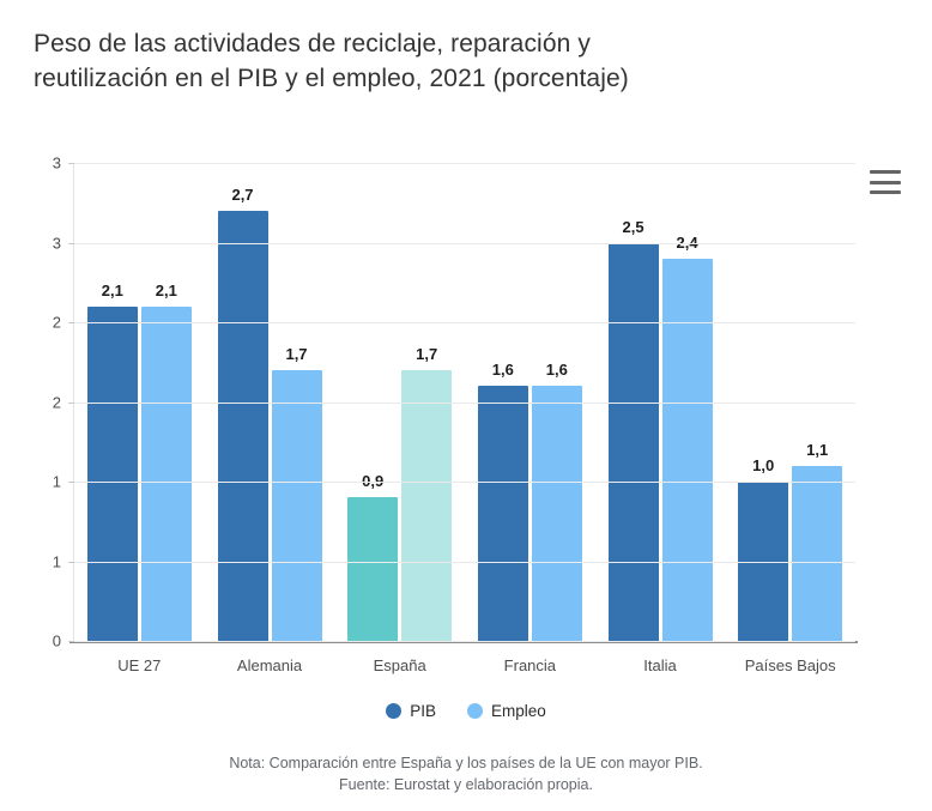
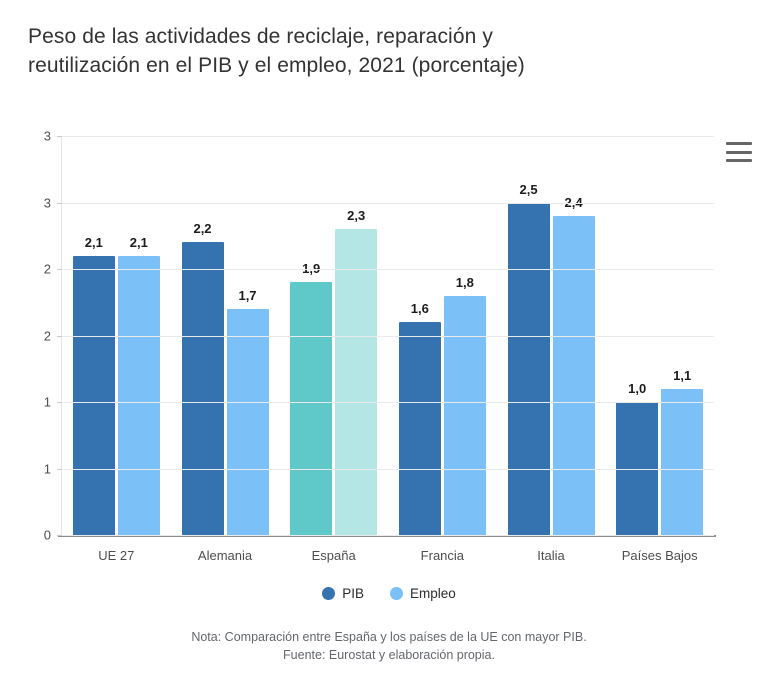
PIB/Alemania: 2,7 -> 2,2
PIB/España: 0,9 -> 1,9
Empleo/España: 1,7 -> 2,3
Empleo/Francia: 1,6 -> 1,8
